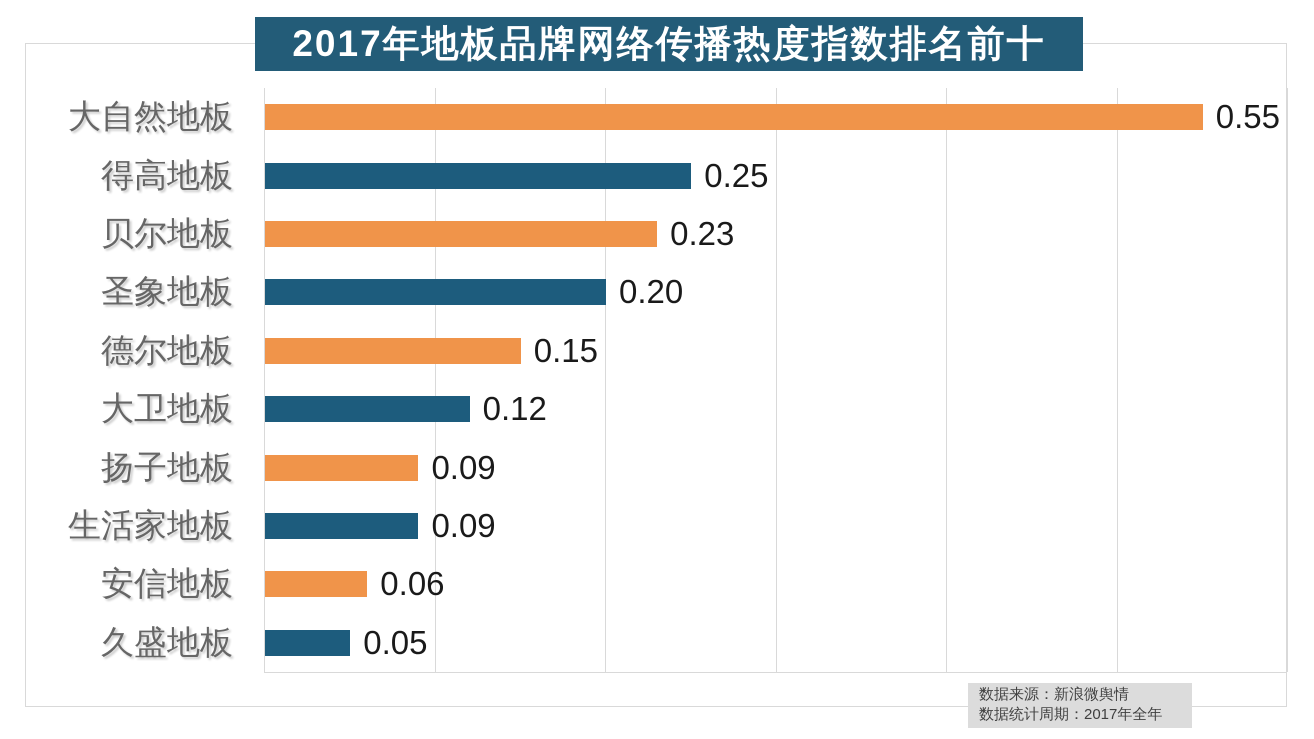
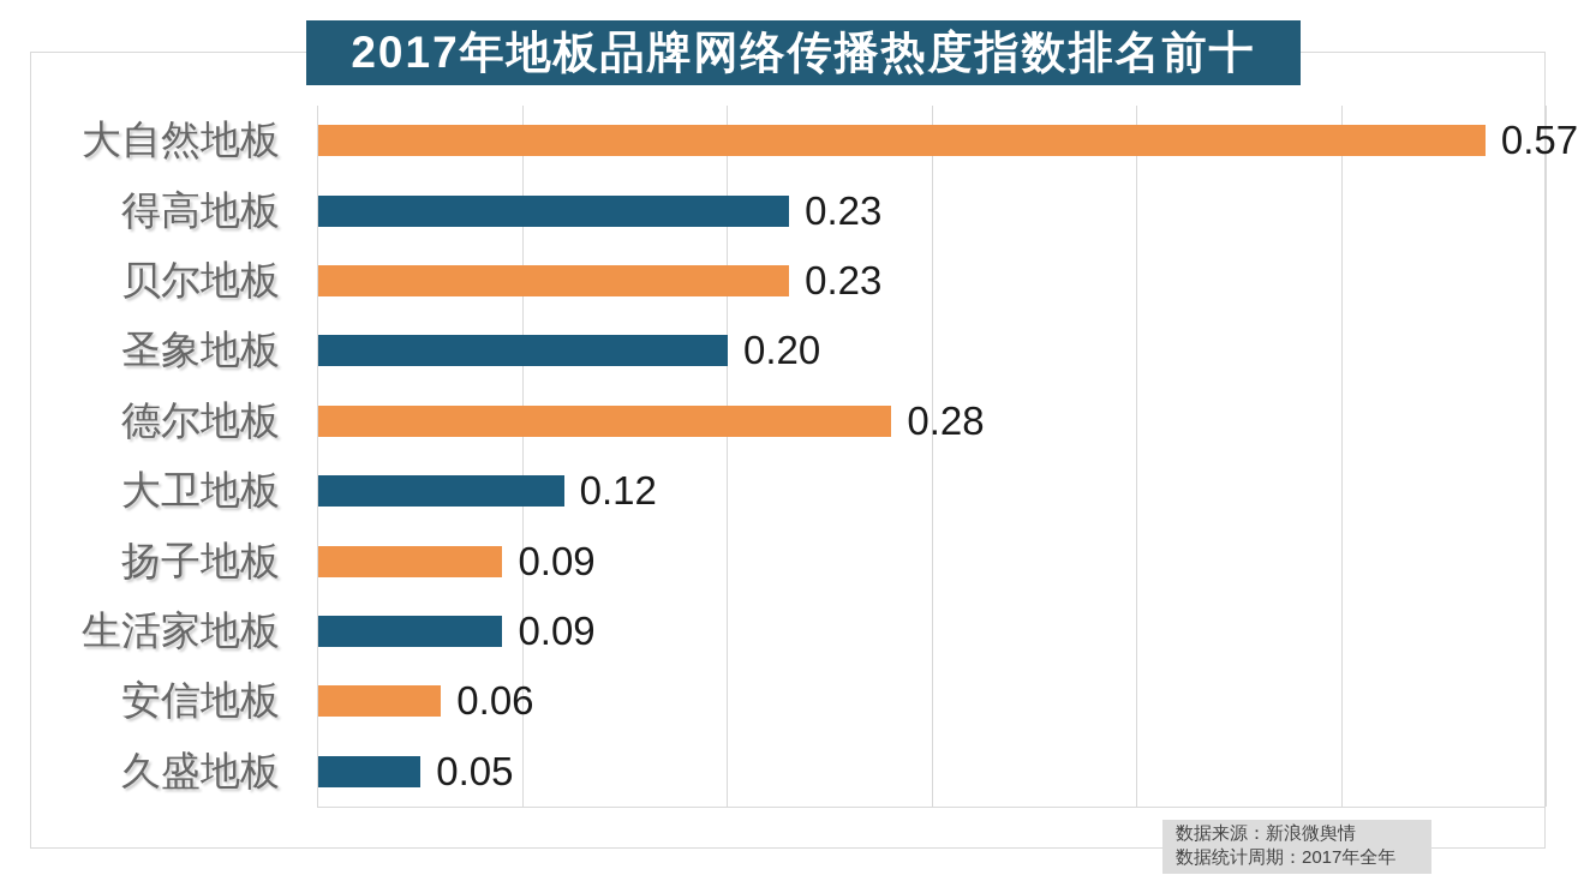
大自然地板: 0.55 -> 0.57
得高地板: 0.25 -> 0.23
德尔地板: 0.15 -> 0.28
